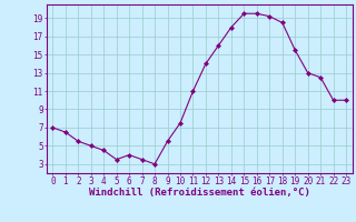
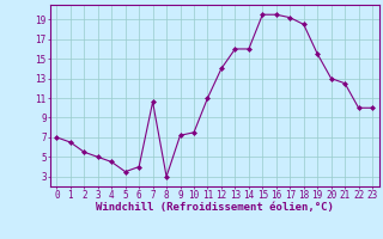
7: 3.5 -> 10.6
9: 5.5 -> 7.2
14: 18.0 -> 16.0
